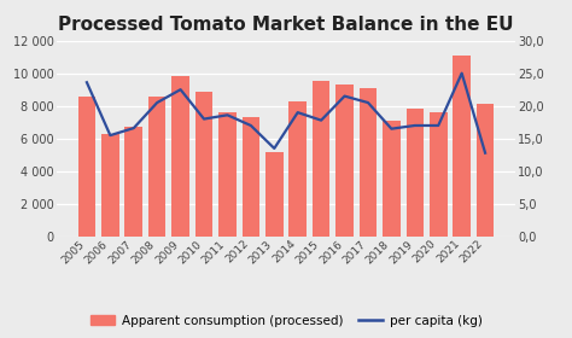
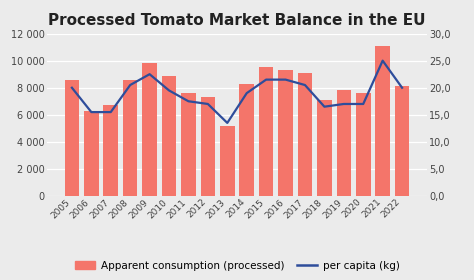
per capita (kg)/2005: 23,6 -> 20,0
per capita (kg)/2007: 16,6 -> 15,5
per capita (kg)/2010: 18,0 -> 19,5
per capita (kg)/2011: 18,6 -> 17,5
per capita (kg)/2015: 17,8 -> 21,5
per capita (kg)/2022: 12,8 -> 20,0
